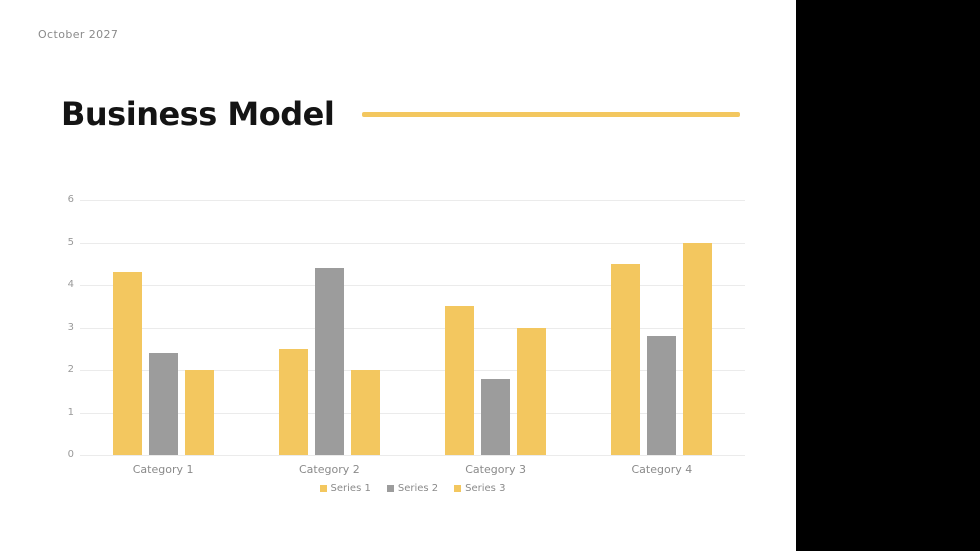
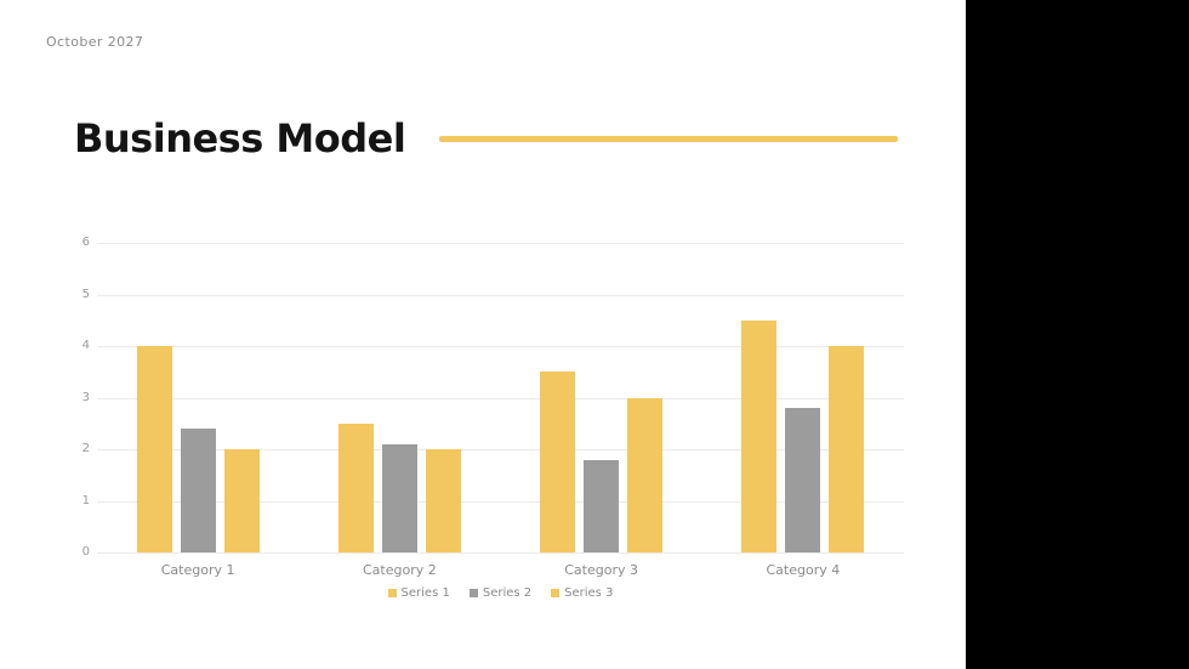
Series 1/Category 1: 4.3 -> 4.0
Series 2/Category 2: 4.4 -> 2.1
Series 3/Category 4: 5 -> 4
